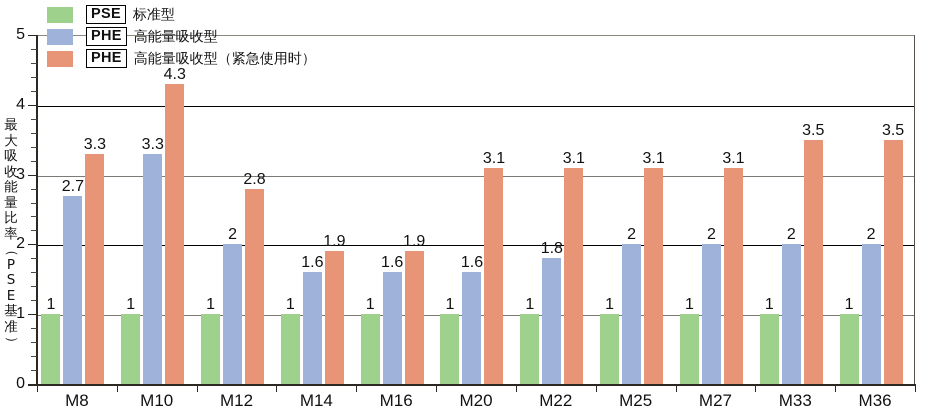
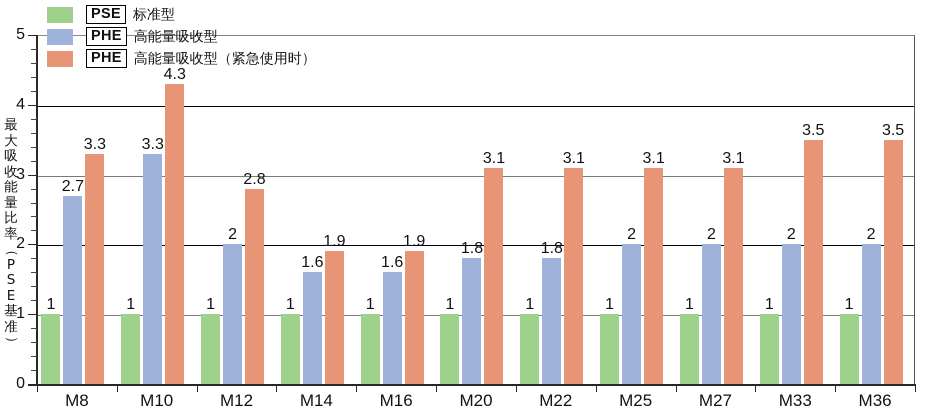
PHE 高能量吸收型/M20: 1.6 -> 1.8
